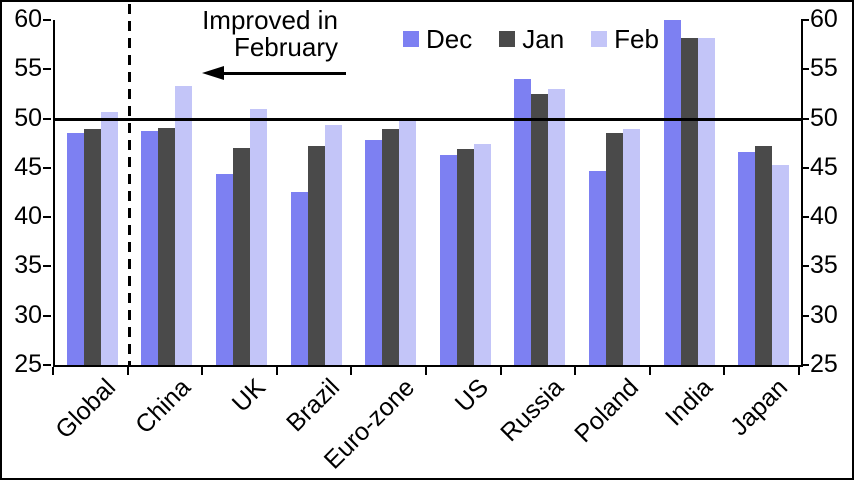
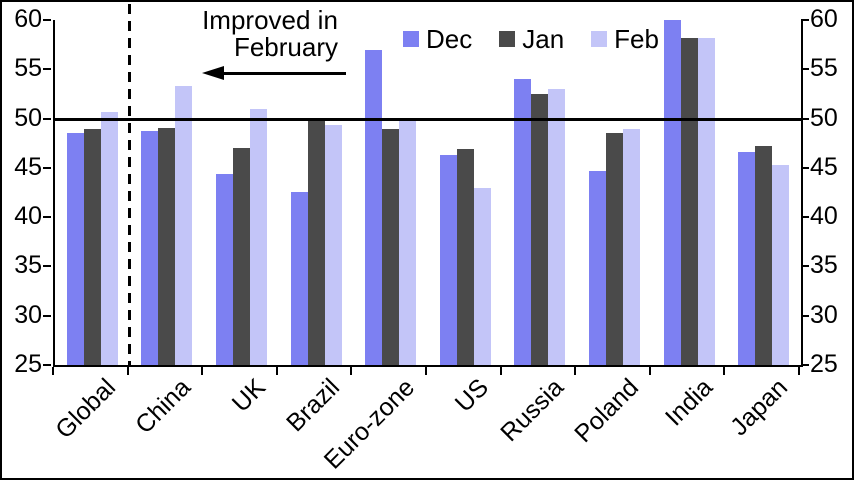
Jan/Brazil: 47 -> 50
Dec/Euro-zone: 48 -> 57
Feb/US: 47 -> 43
